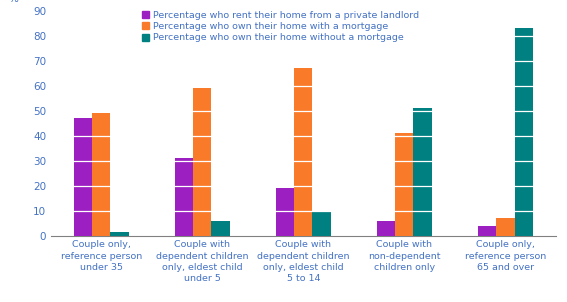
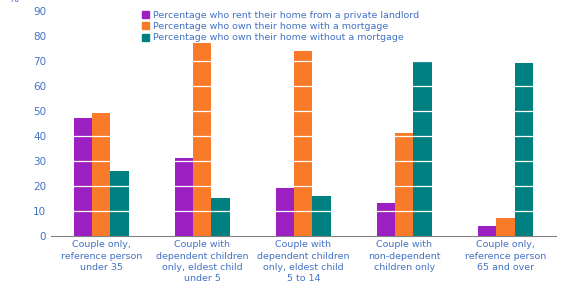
Percentage who own their home without a mortgage/Couple only, reference person under 35: 1.5 -> 26.0
Percentage who own their home with a mortgage/Couple with dependent children only, eldest child under 5: 59 -> 77
Percentage who own their home without a mortgage/Couple with dependent children only, eldest child under 5: 6.0 -> 15.0
Percentage who own their home with a mortgage/Couple with dependent children only, eldest child 5 to 14: 67 -> 74
Percentage who own their home without a mortgage/Couple with dependent children only, eldest child 5 to 14: 10.0 -> 16.0
Percentage who rent their home from a private landlord/Couple with non-dependent children only: 6 -> 13
Percentage who own their home without a mortgage/Couple with non-dependent children only: 51.0 -> 70.0
Percentage who own their home without a mortgage/Couple only, reference person 65 and over: 83.0 -> 69.0
